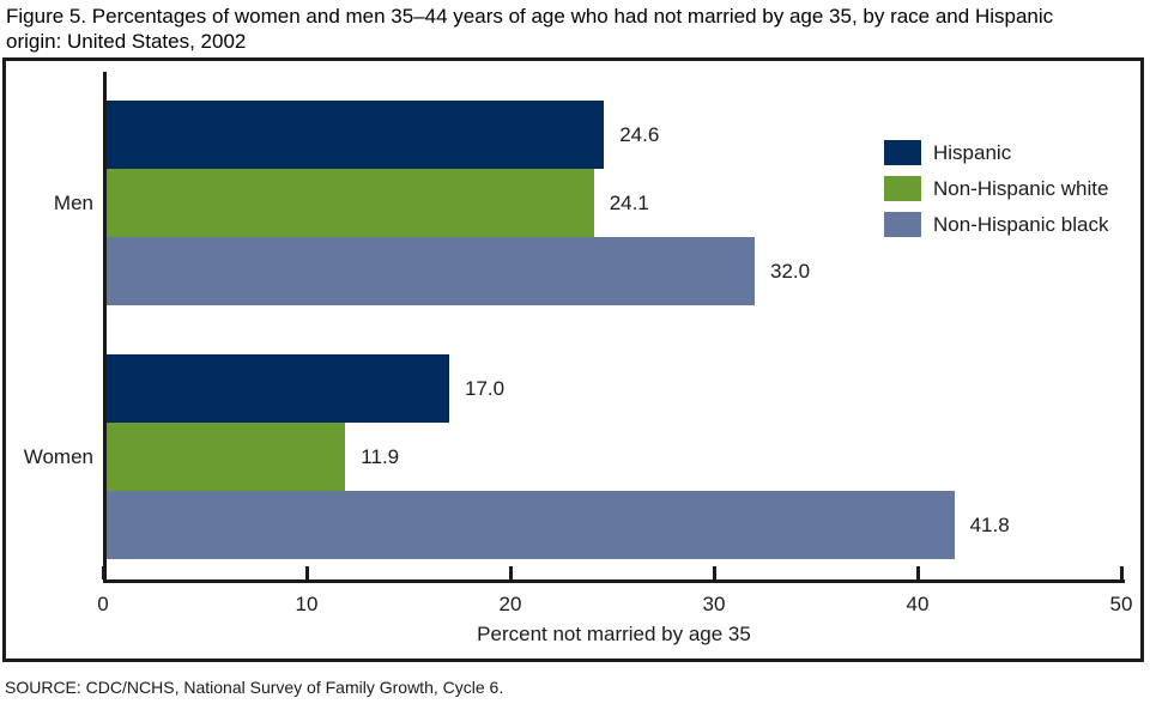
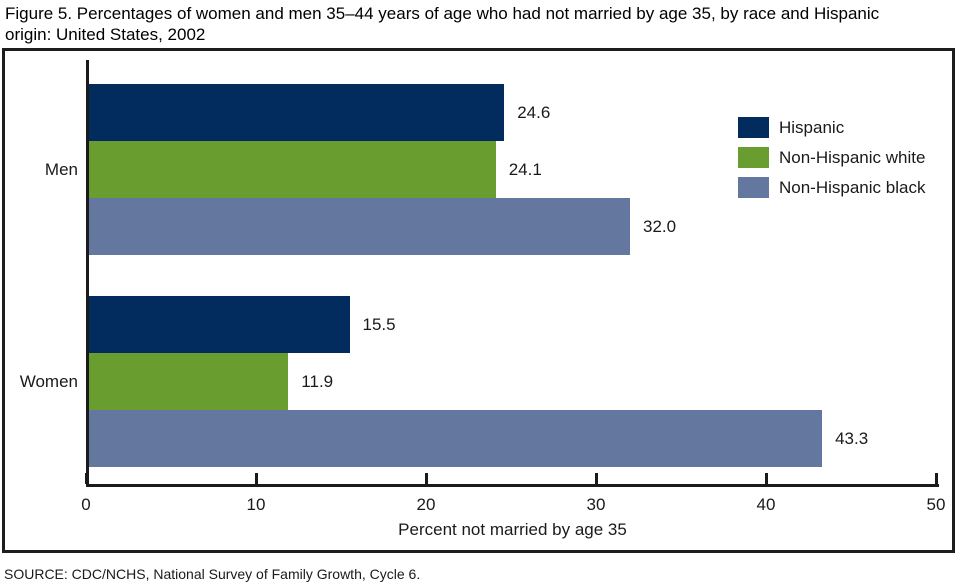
Hispanic/Women: 17.0 -> 15.5
Non-Hispanic black/Women: 41.8 -> 43.3
